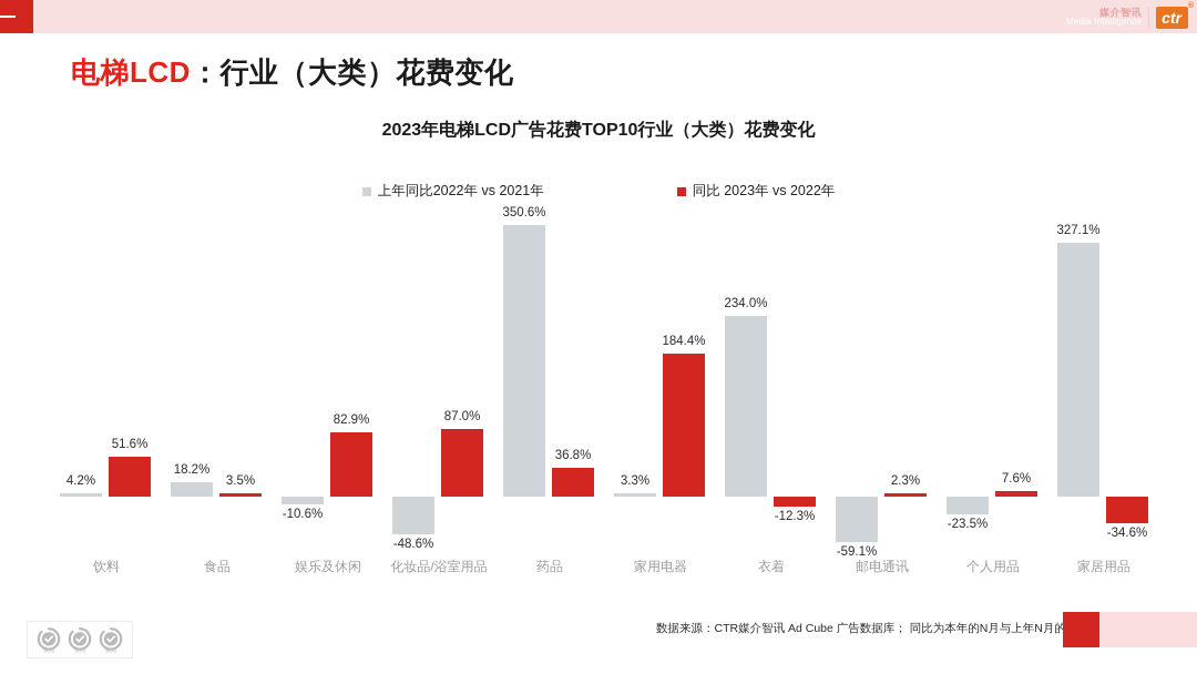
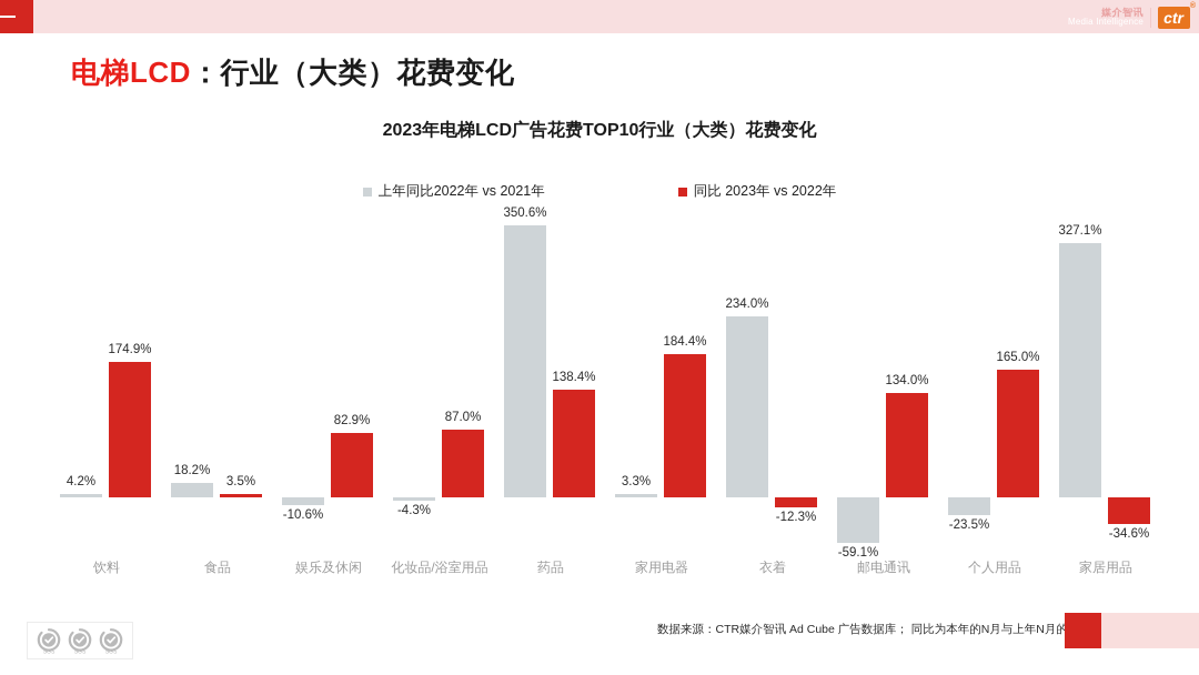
同比 2023年 vs 2022年/饮料: 51.6% -> 174.9%
上年同比2022年 vs 2021年/化妆品/浴室用品: -48.6% -> -4.3%
同比 2023年 vs 2022年/药品: 36.8% -> 138.4%
同比 2023年 vs 2022年/邮电通讯: 2.3% -> 134.0%
同比 2023年 vs 2022年/个人用品: 7.6% -> 165.0%
